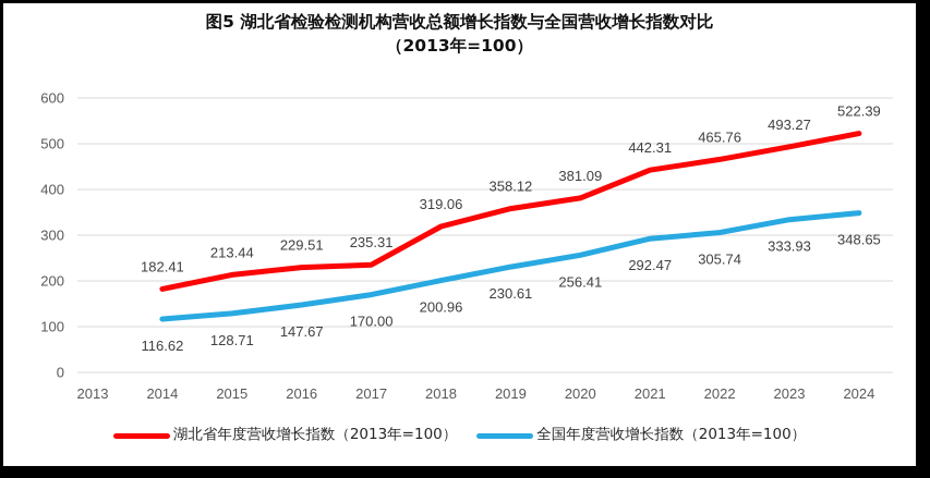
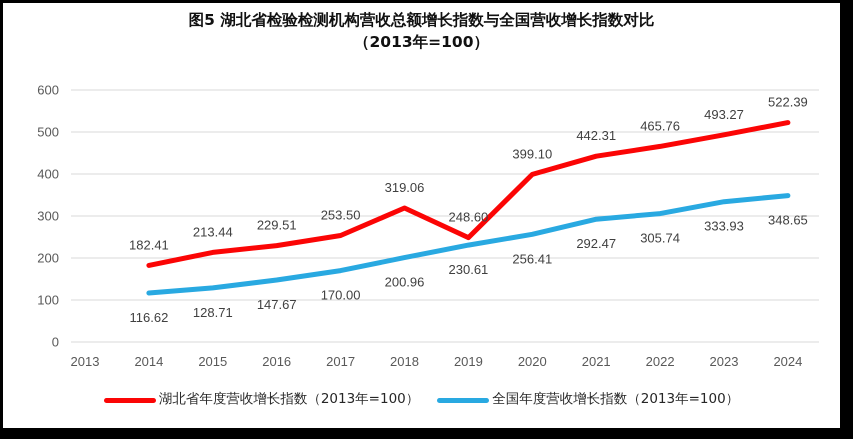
湖北省年度营收增长指数（2013年=100）/2017: 235.31 -> 253.50
湖北省年度营收增长指数（2013年=100）/2019: 358.12 -> 248.60
湖北省年度营收增长指数（2013年=100）/2020: 381.09 -> 399.10
